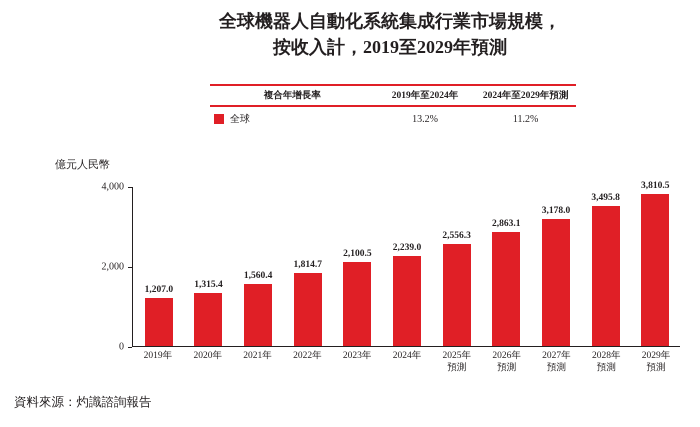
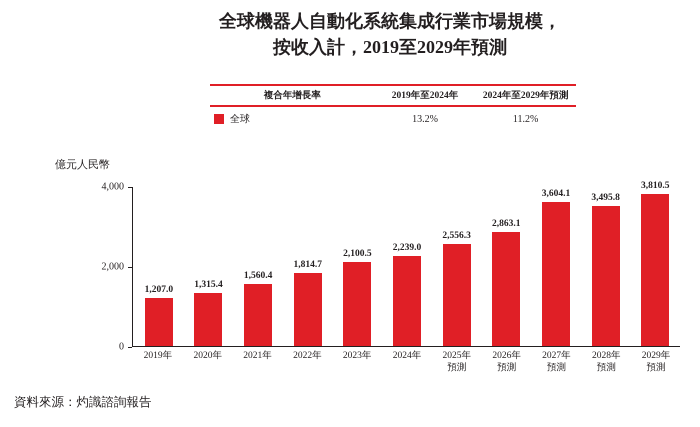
2027年: 3,178.0 -> 3,604.1
